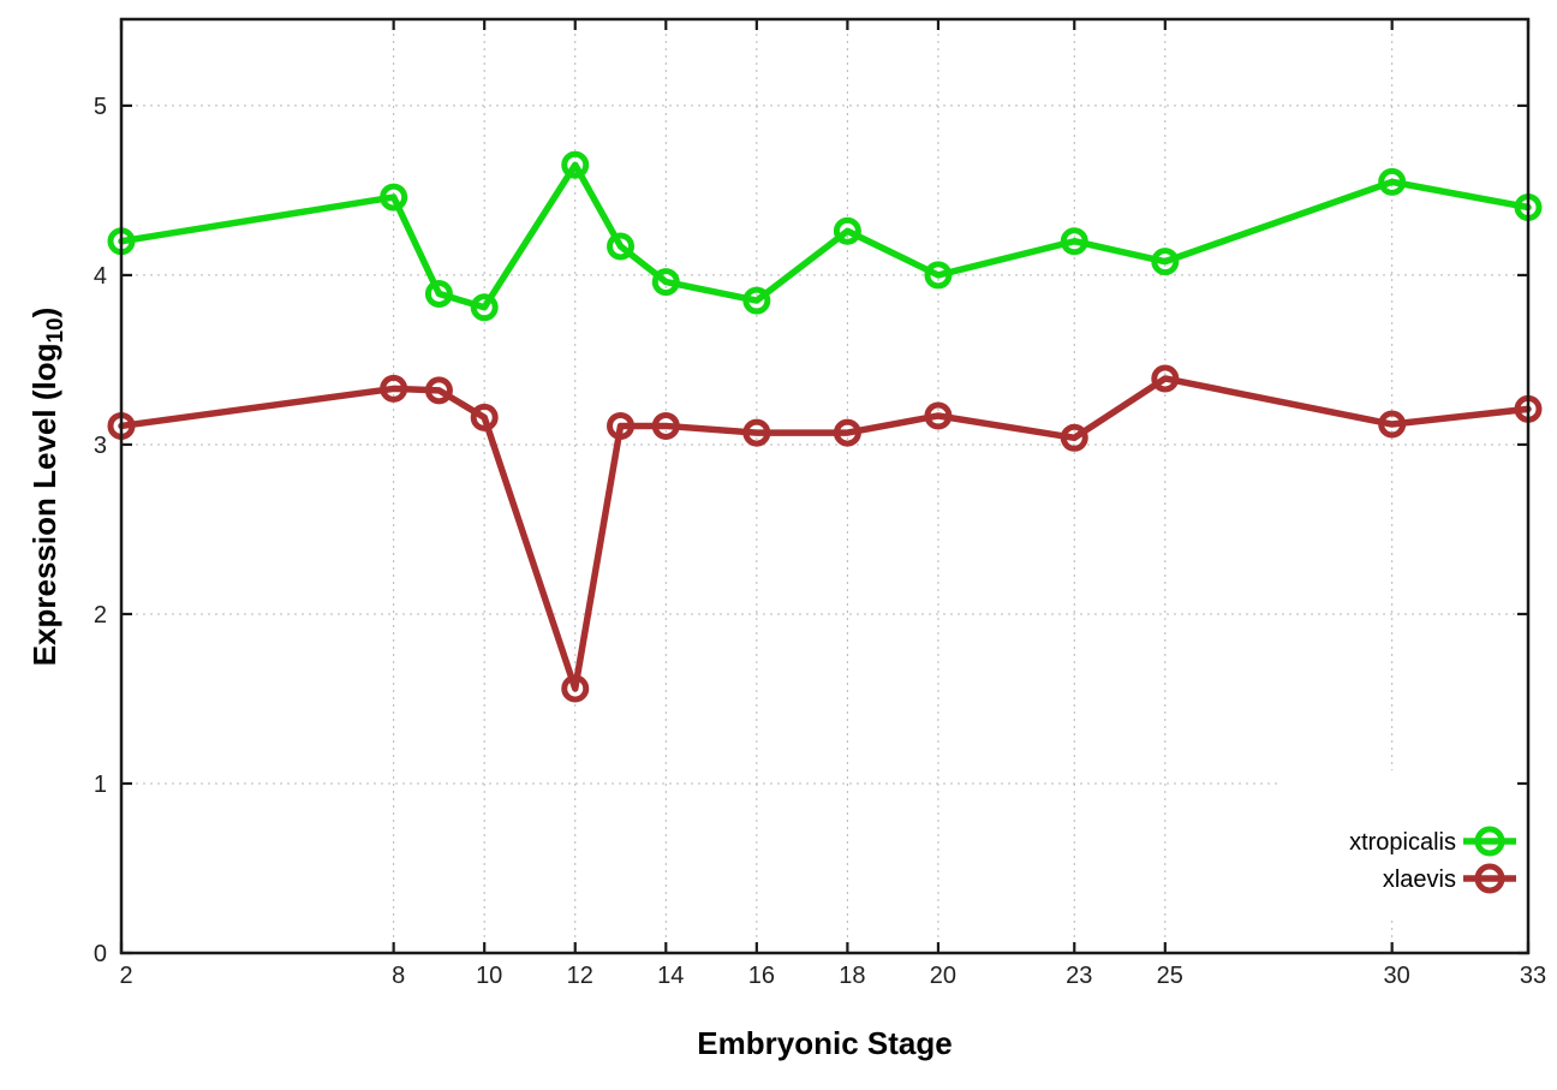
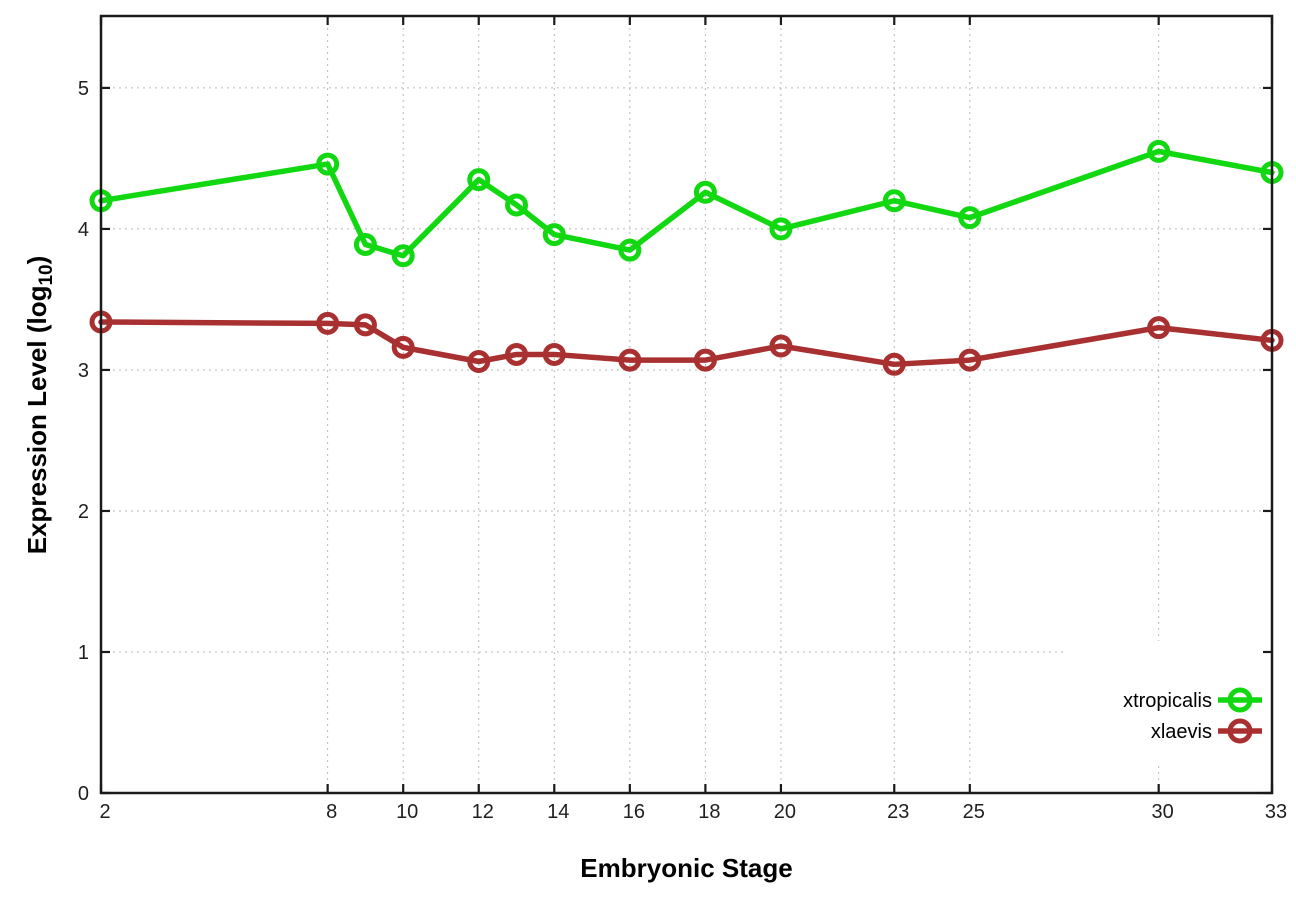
xlaevis/2: 3.11 -> 3.34
xtropicalis/12: 4.65 -> 4.35
xlaevis/12: 1.56 -> 3.06
xlaevis/25: 3.39 -> 3.07
xlaevis/30: 3.12 -> 3.30
